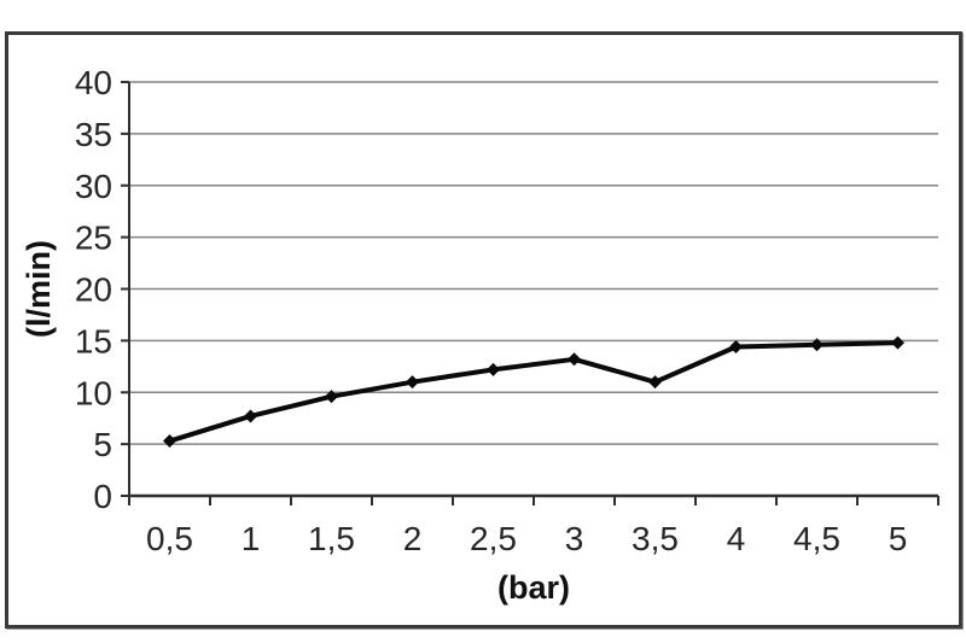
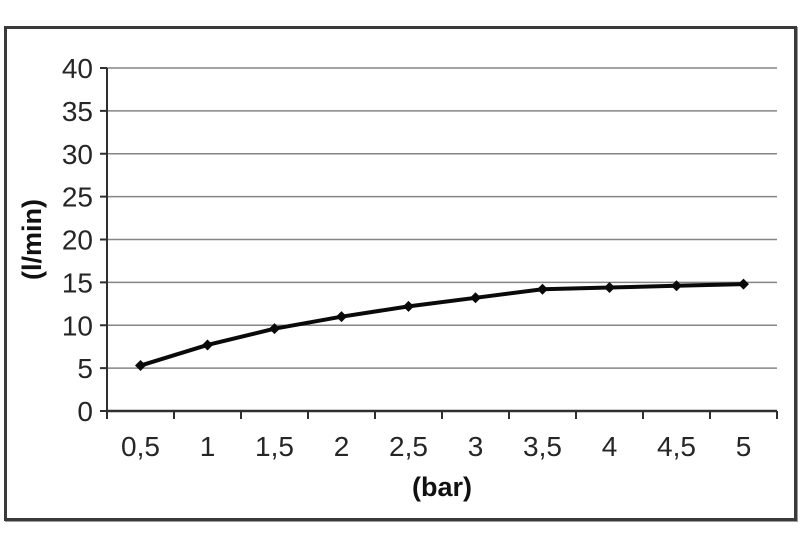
3,5: 11 -> 14
